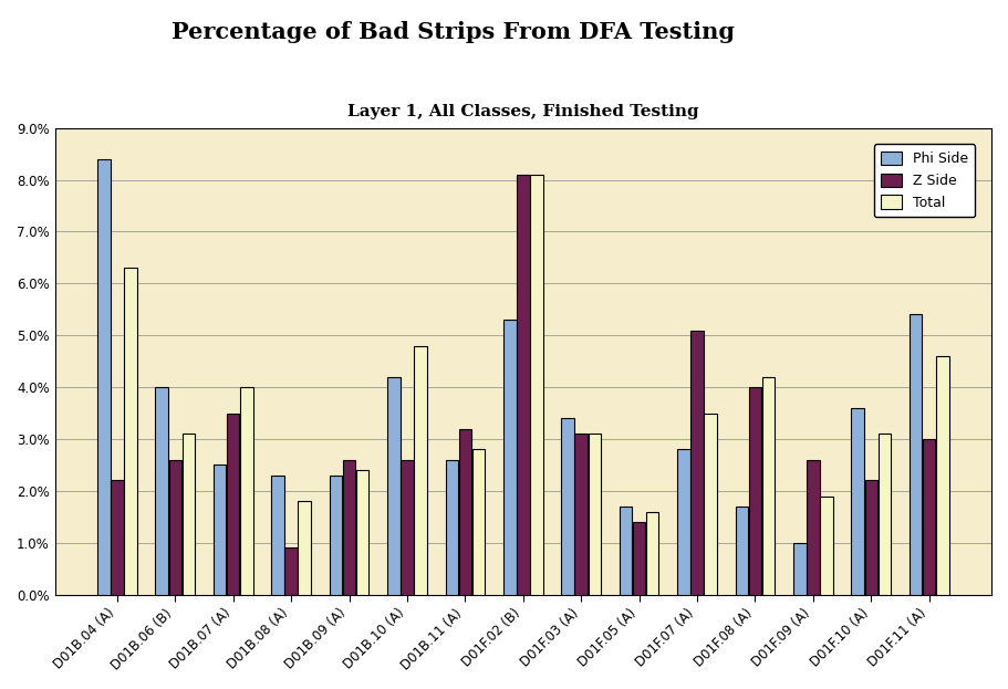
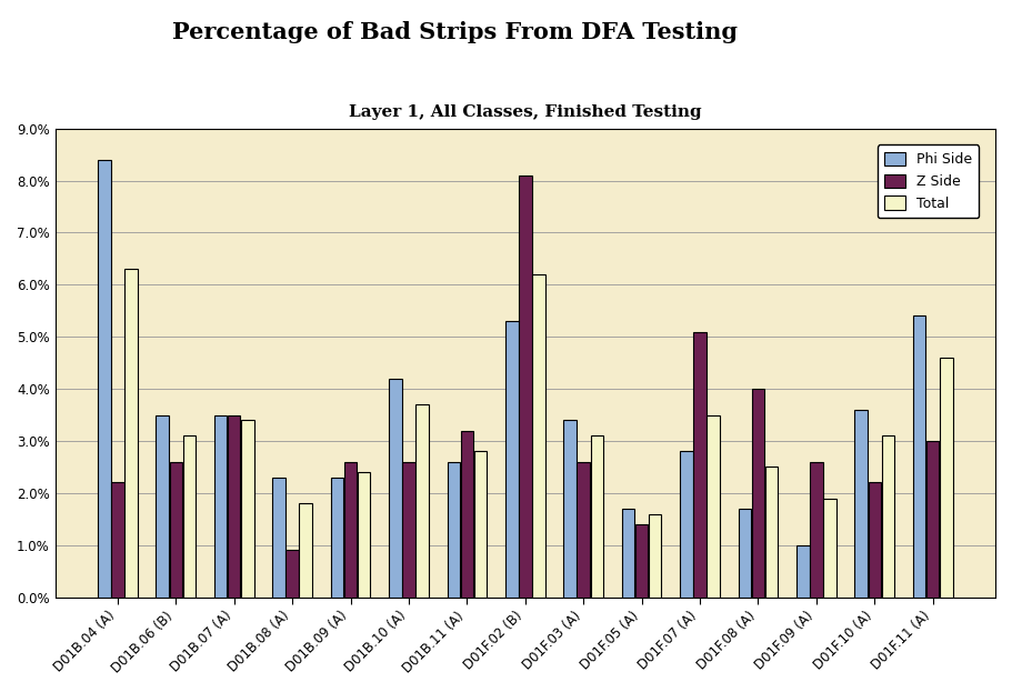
Phi Side/D01B.06 (B): 4.0% -> 3.5%
Phi Side/D01B.07 (A): 2.5% -> 3.5%
Total/D01B.07 (A): 4.0% -> 3.4%
Total/D01B.10 (A): 4.8% -> 3.7%
Total/D01F.02 (B): 8.1% -> 6.2%
Z Side/D01F.03 (A): 3.1% -> 2.6%
Total/D01F.08 (A): 4.2% -> 2.5%
